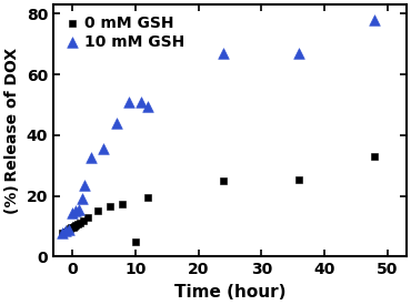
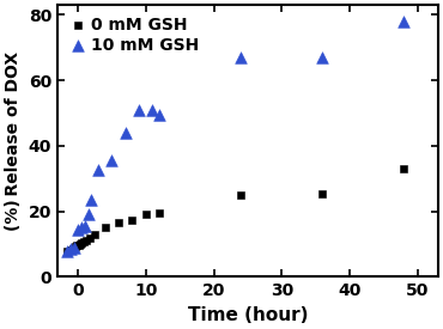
0 mM GSH/10: 5.0 -> 19.0
